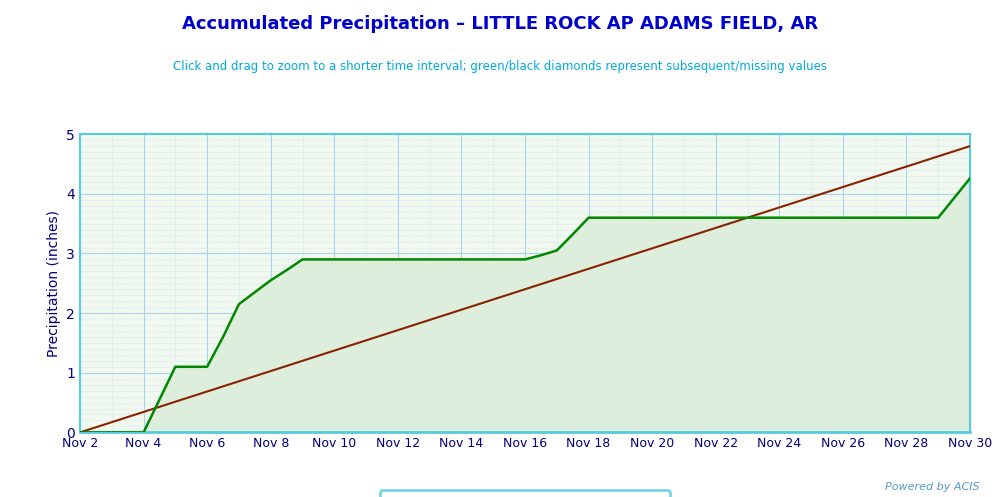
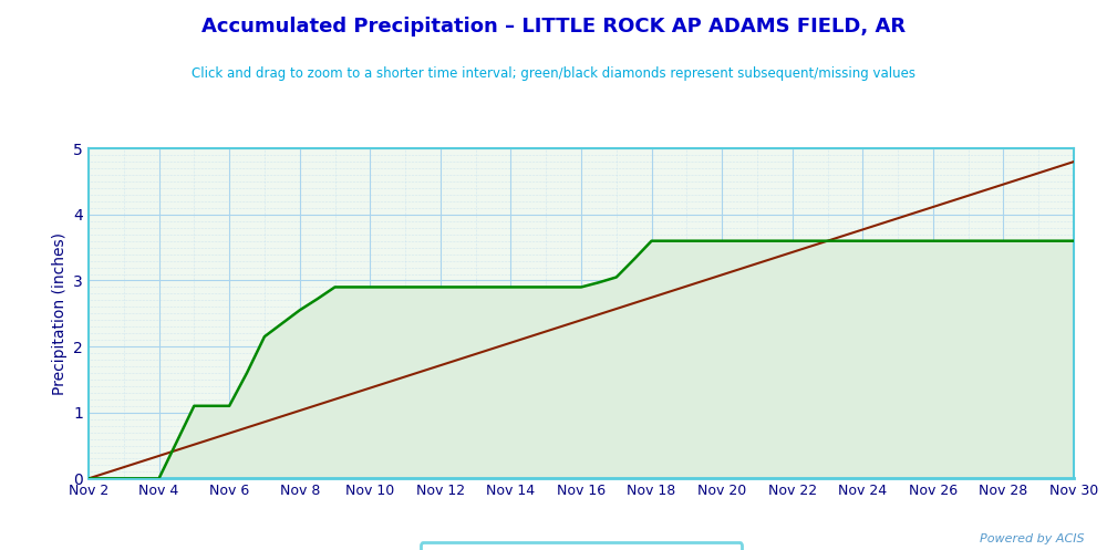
Nov 30: 4.26 -> 3.60
